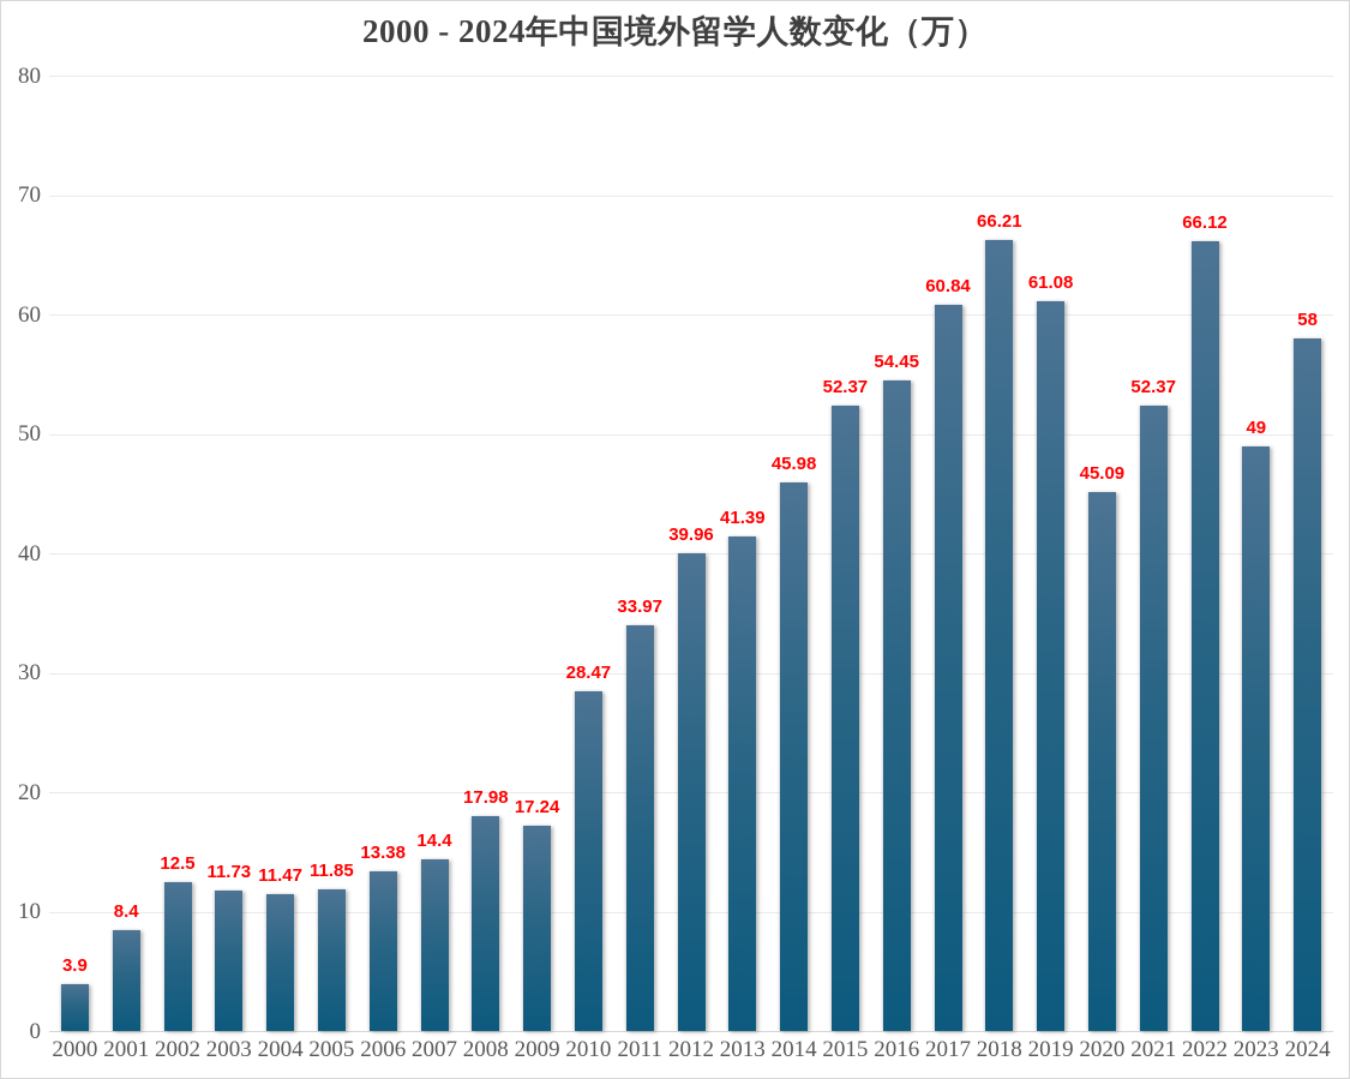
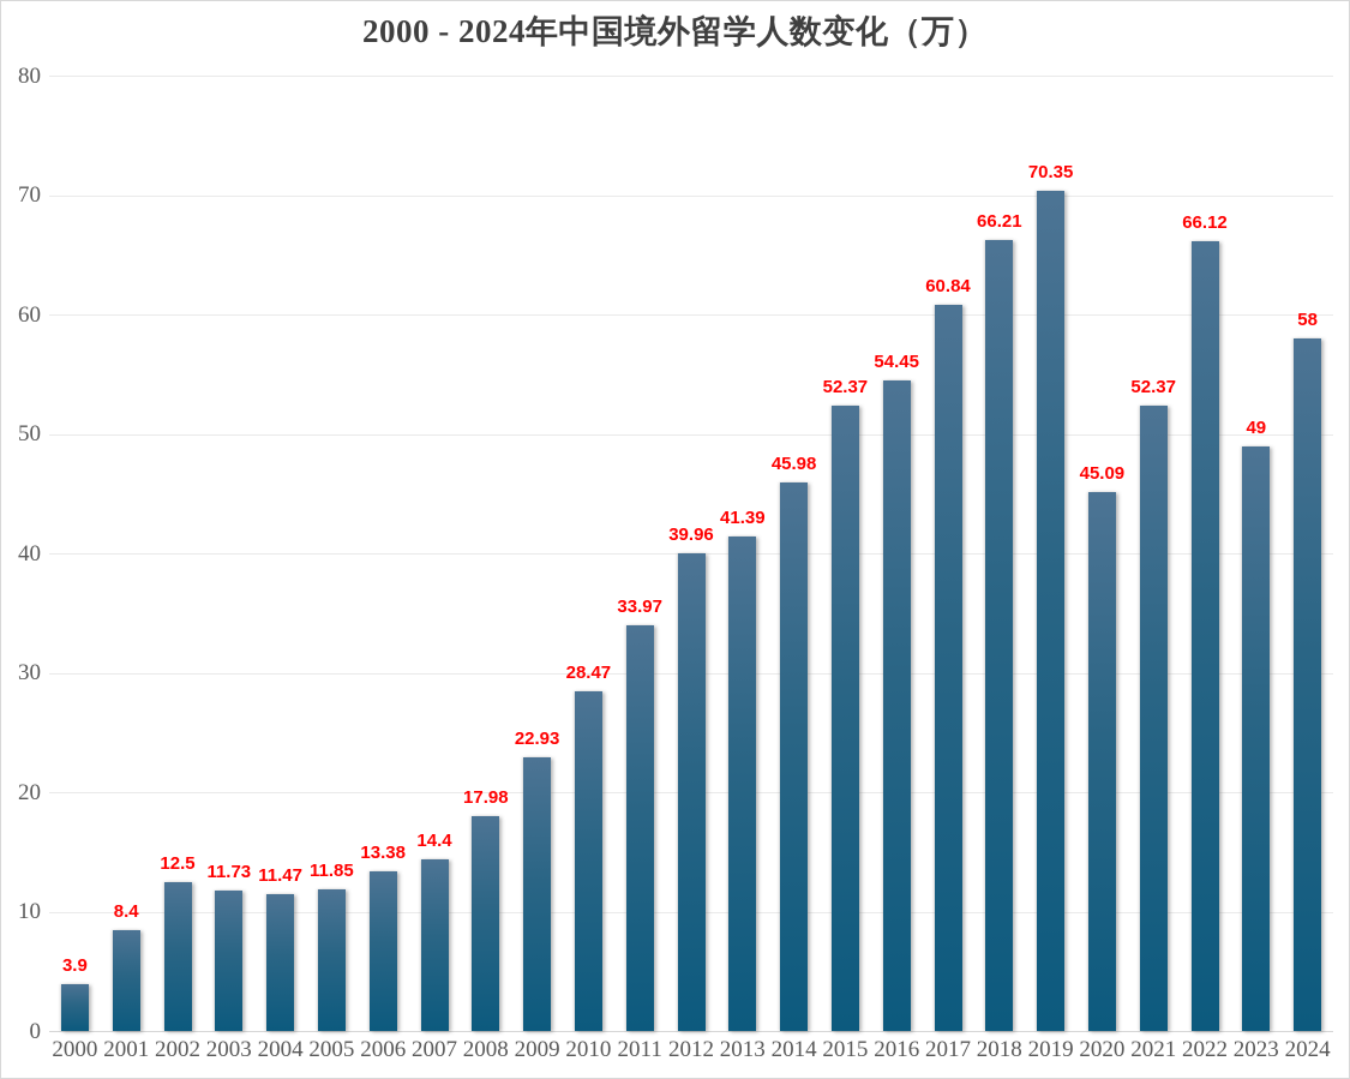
2009: 17.24 -> 22.93
2019: 61.08 -> 70.35
